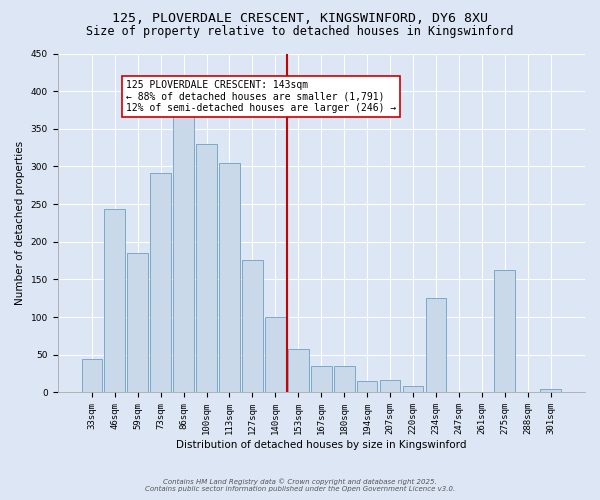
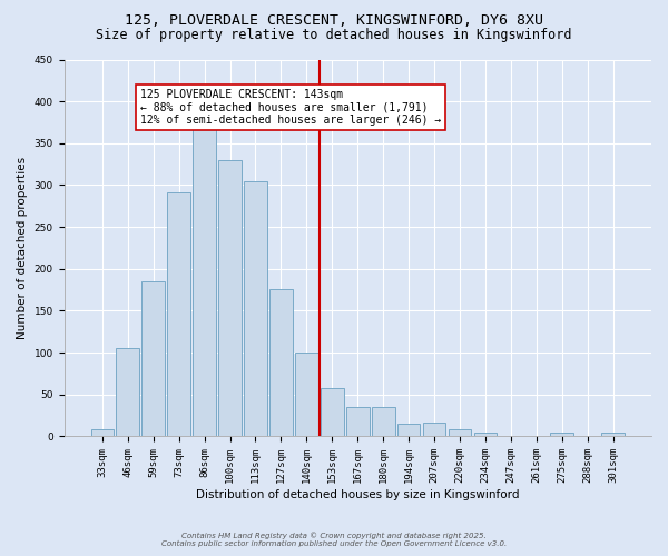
33sqm: 44 -> 8
46sqm: 244 -> 105
234sqm: 126 -> 5
275sqm: 162 -> 5
